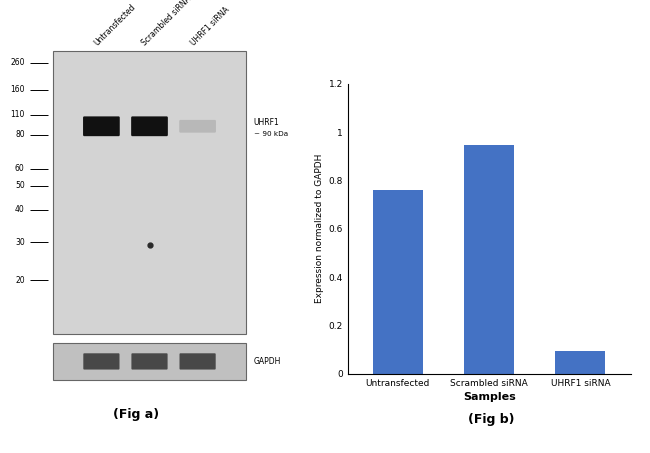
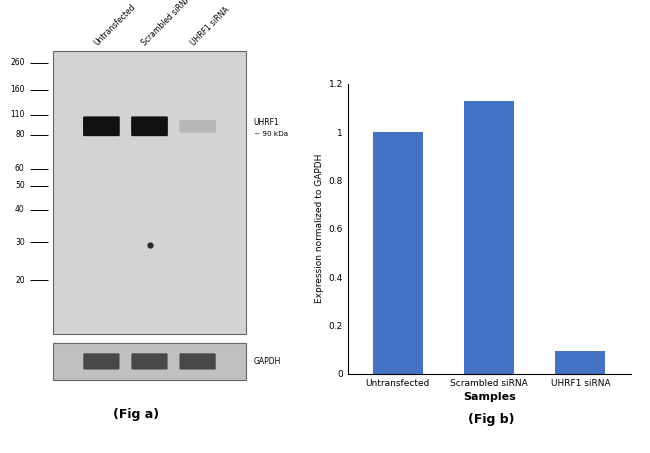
Untransfected: 0.760 -> 1.000
Scrambled siRNA: 0.945 -> 1.130
